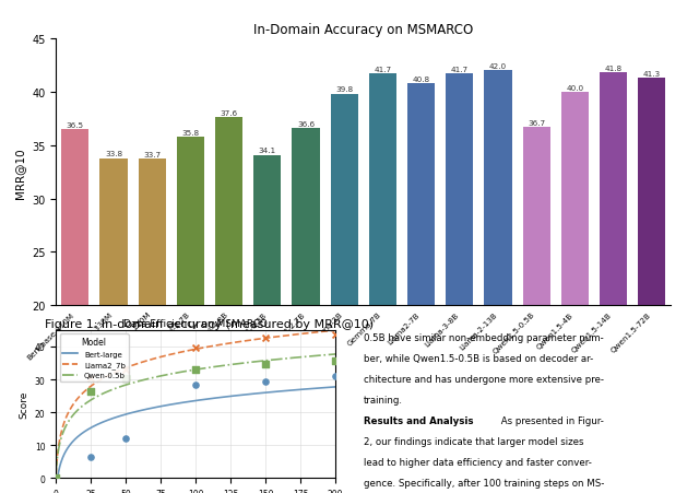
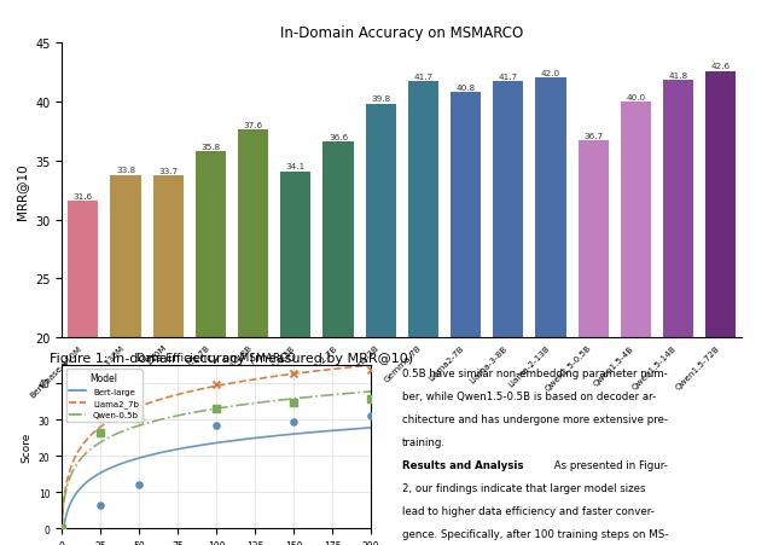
In-Domain Accuracy on MSMARCO/Bert-base-110M: 36.5 -> 31.6
In-Domain Accuracy on MSMARCO/Qwen1.5-72B: 41.3 -> 42.6
